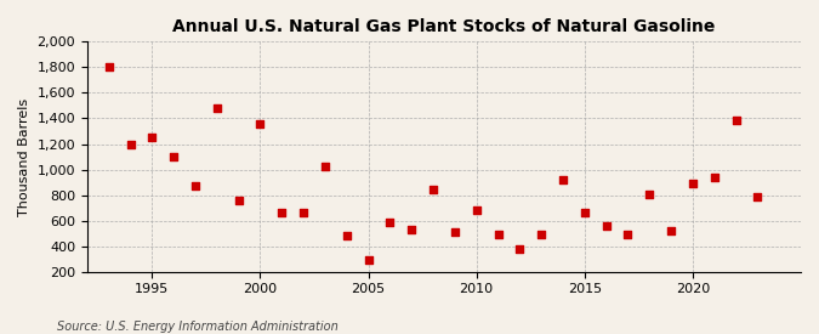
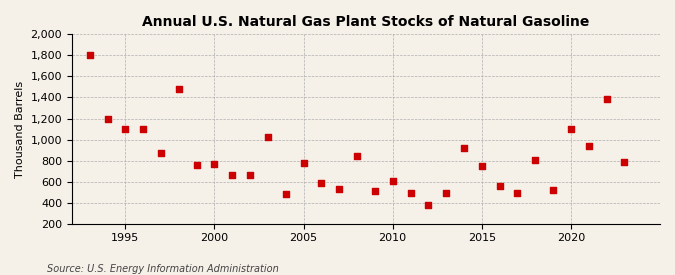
1995: 1,250 -> 1,100
2000: 1,360 -> 770
2005: 290 -> 780
2010: 680 -> 610
2015: 660 -> 750
2020: 890 -> 1,100
